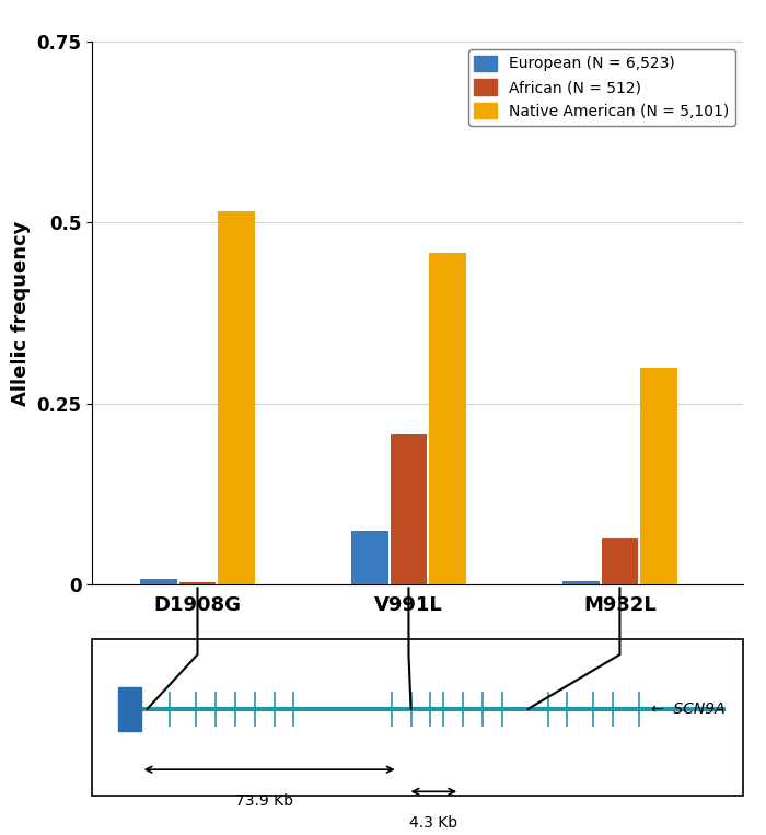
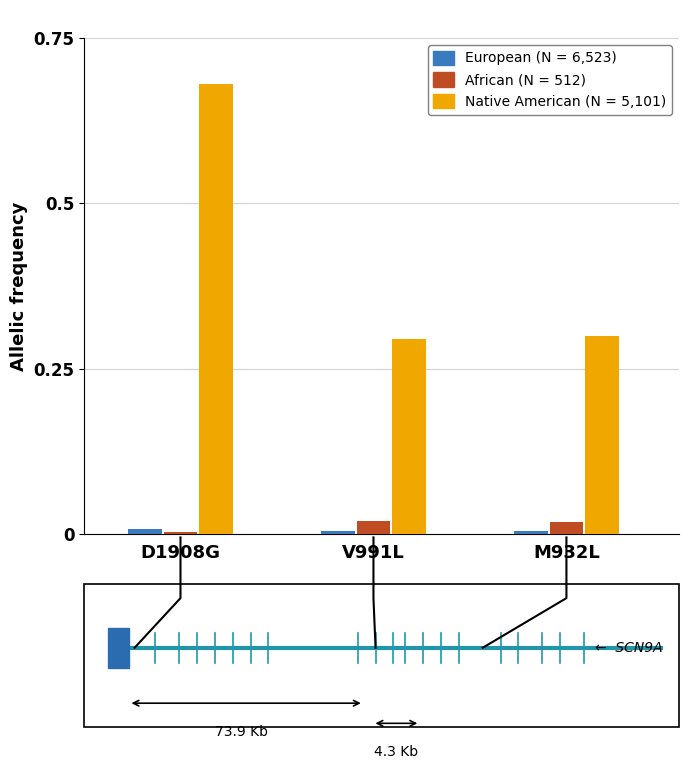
Native American (N = 5,101)/D1908G: 0.516 -> 0.680
European (N = 6,523)/V991L: 0.074 -> 0.005
African (N = 512)/V991L: 0.208 -> 0.020
Native American (N = 5,101)/V991L: 0.458 -> 0.295
African (N = 512)/M932L: 0.064 -> 0.018
